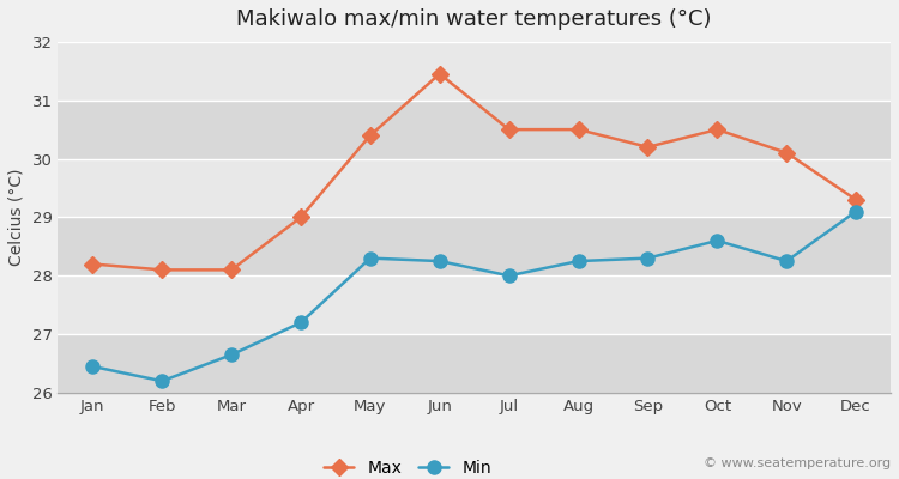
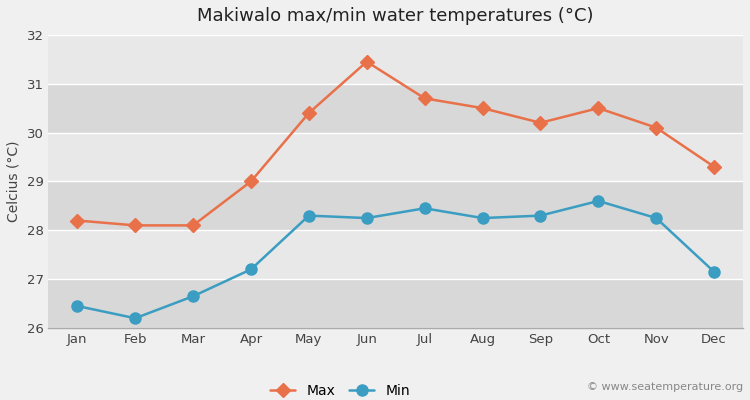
Max/Jul: 30.50 -> 30.70
Min/Jul: 28.00 -> 28.45
Min/Dec: 29.10 -> 27.15
